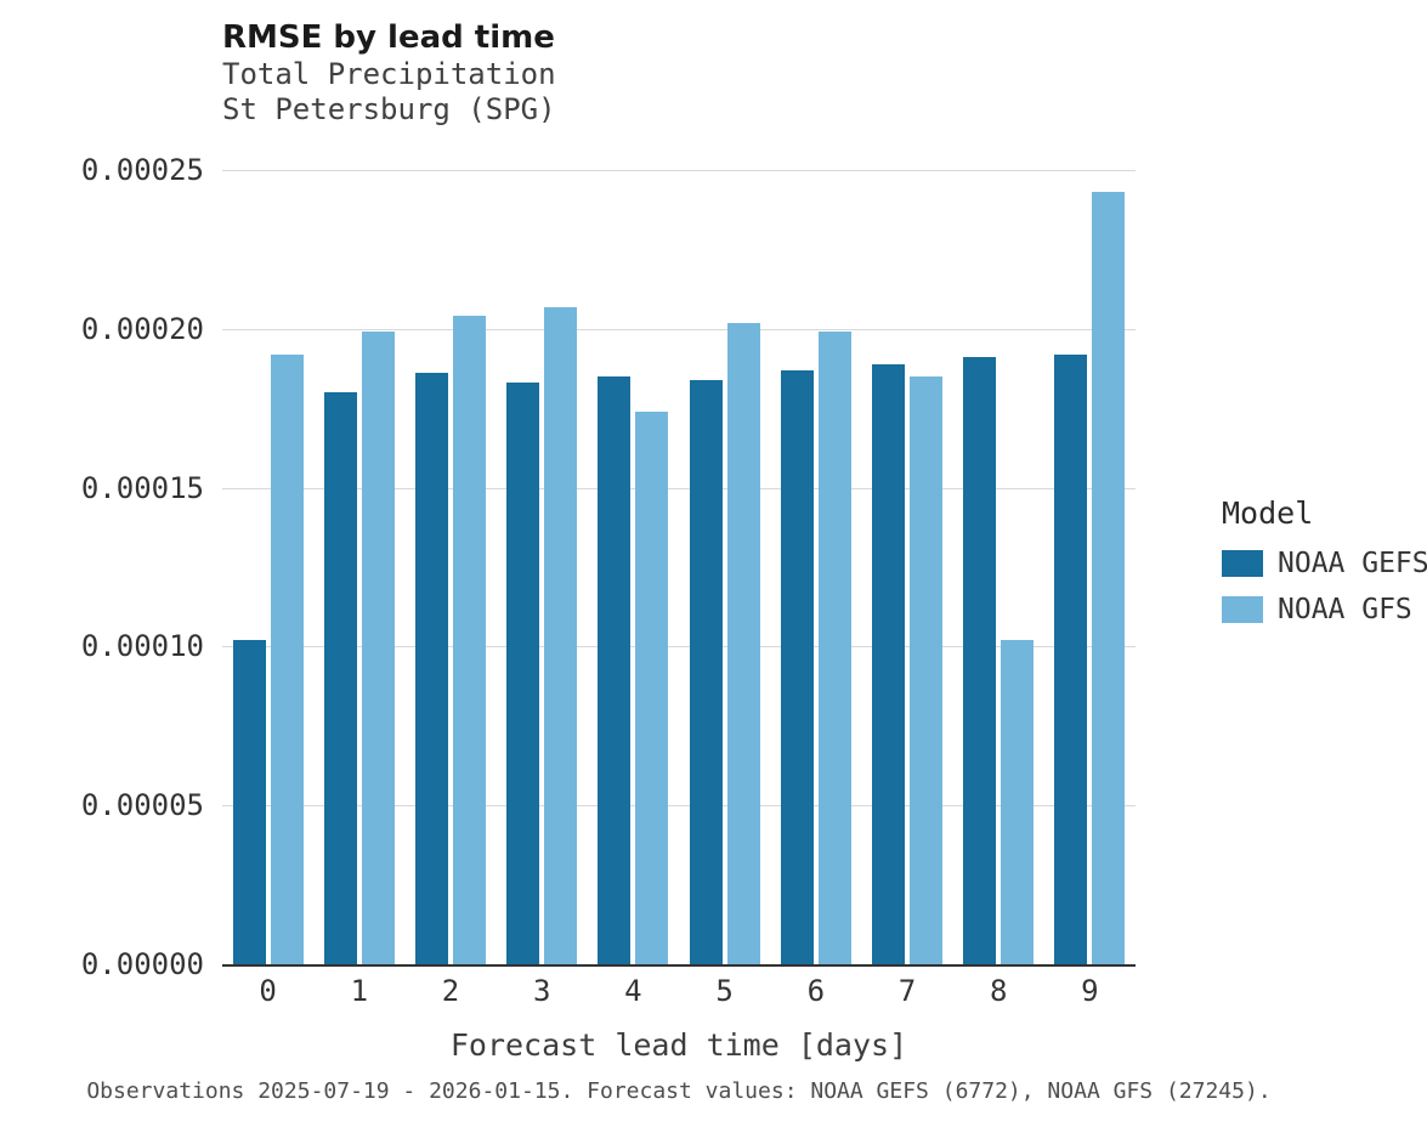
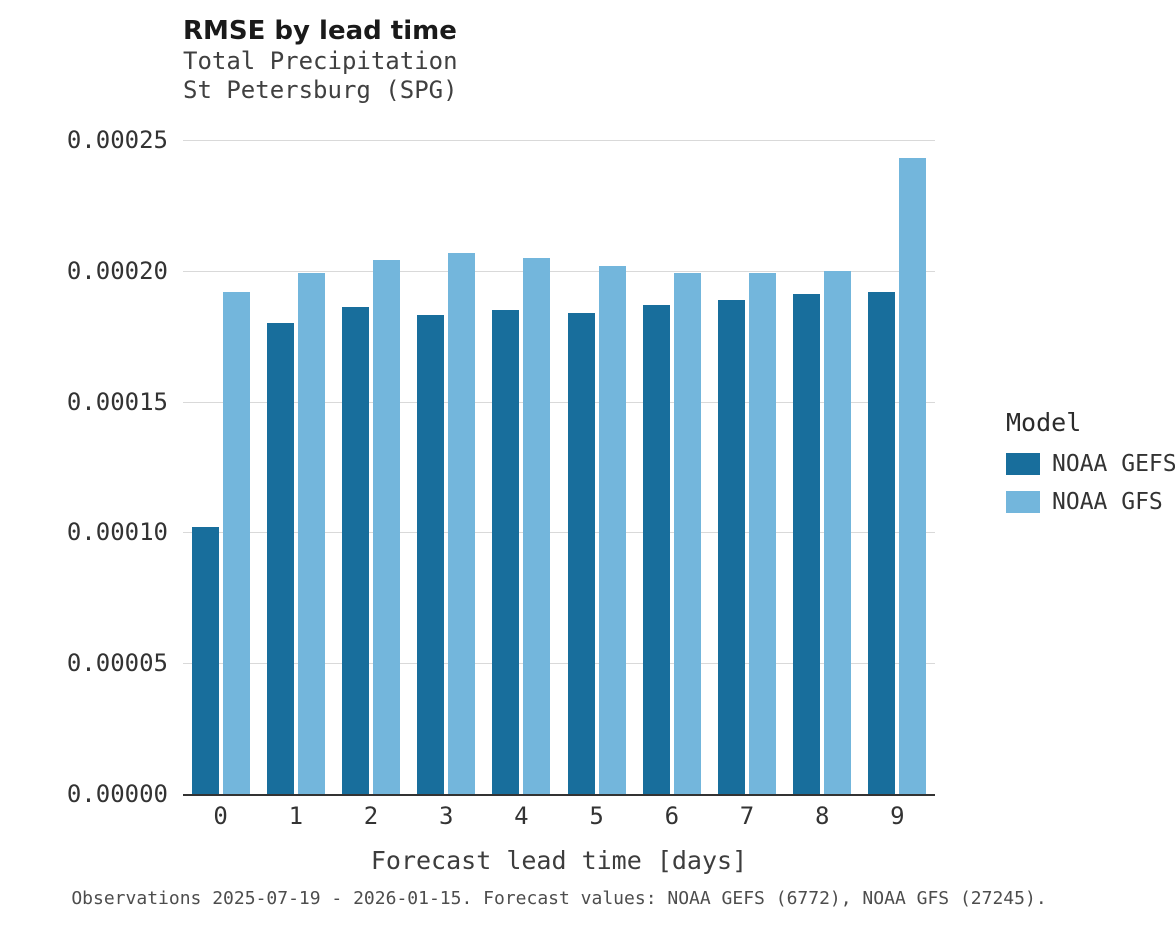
NOAA GFS/4: 0.000174 -> 0.000205
NOAA GFS/7: 0.000185 -> 0.000199
NOAA GFS/8: 0.000102 -> 0.000200
